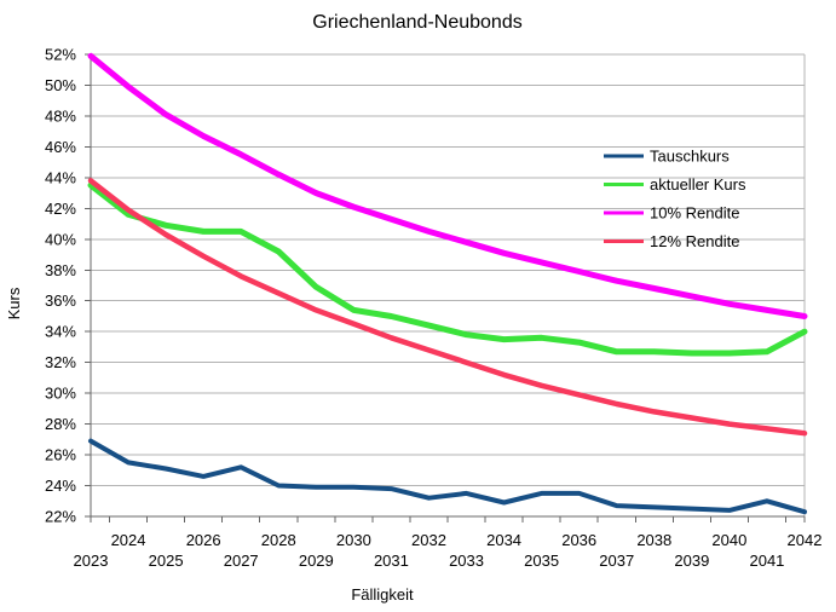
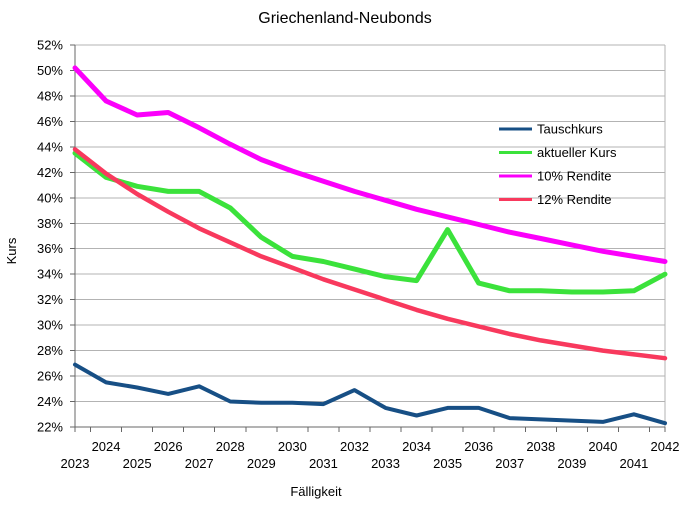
10% Rendite/2023: 51.9% -> 50.2%
10% Rendite/2024: 49.9% -> 47.6%
10% Rendite/2025: 48.1% -> 46.5%
Tauschkurs/2032: 23.2% -> 24.9%
aktueller Kurs/2035: 33.6% -> 37.5%
